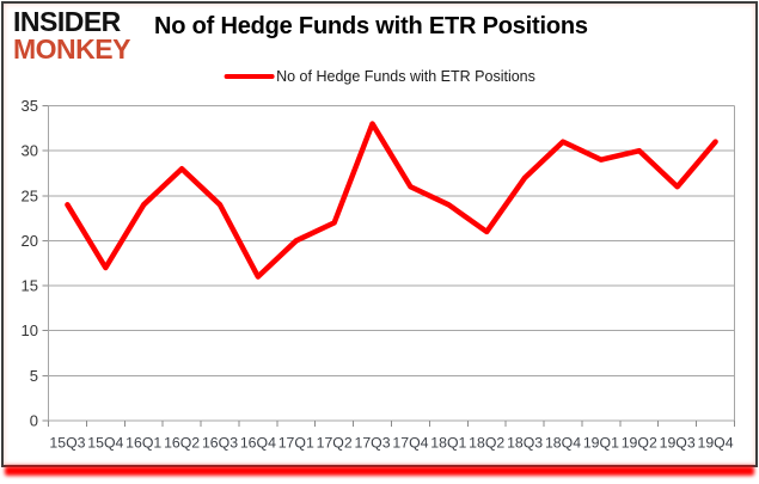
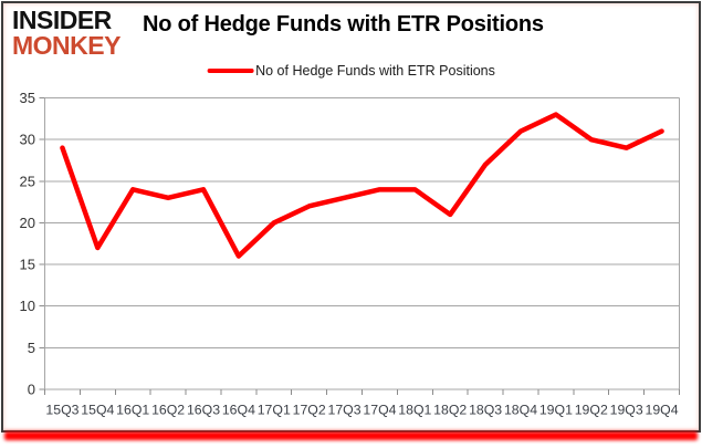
15Q3: 24 -> 29
16Q2: 28 -> 23
17Q3: 33 -> 23
17Q4: 26 -> 24
19Q1: 29 -> 33
19Q3: 26 -> 29
